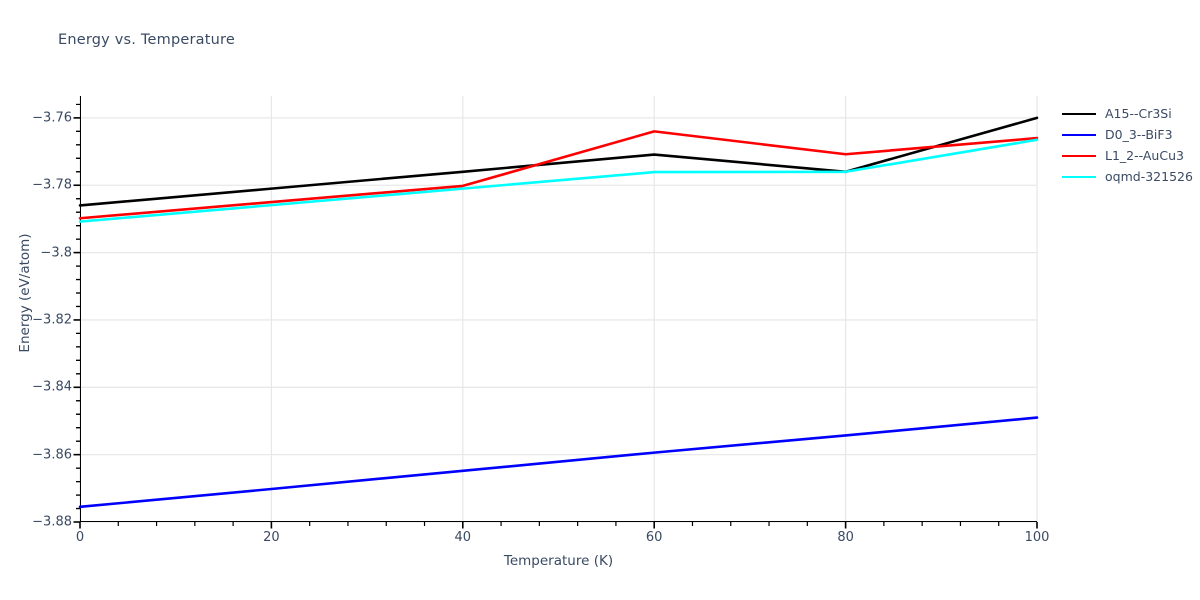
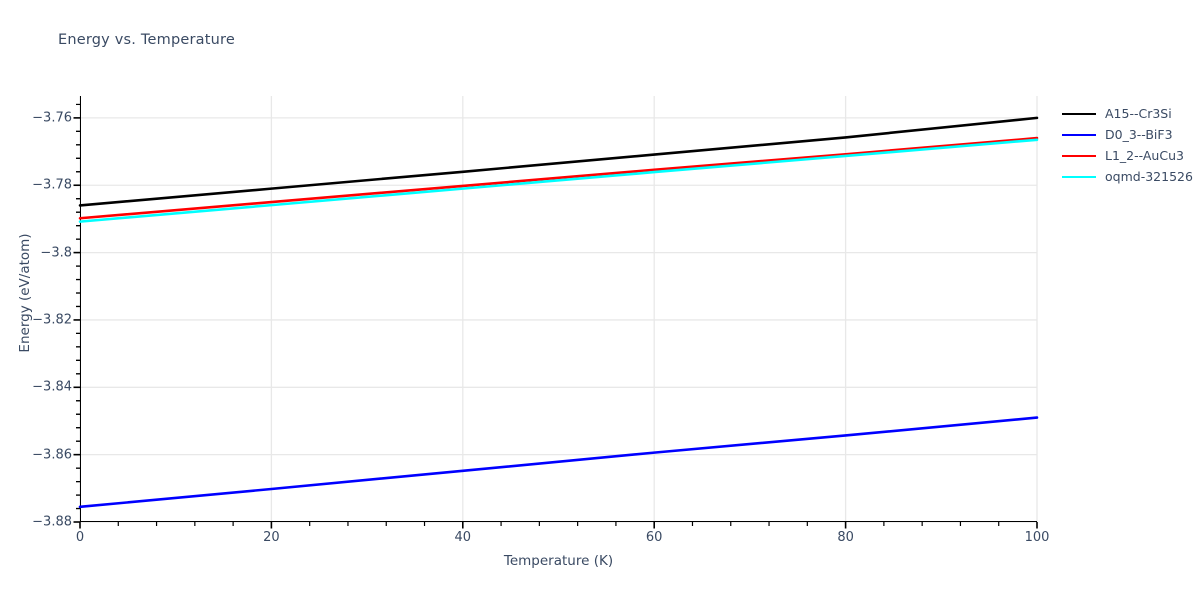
L1_2--AuCu3/60: -3.764 -> -3.775
A15--Cr3Si/80: -3.776 -> -3.766
oqmd-321526/80: -3.776 -> -3.771
